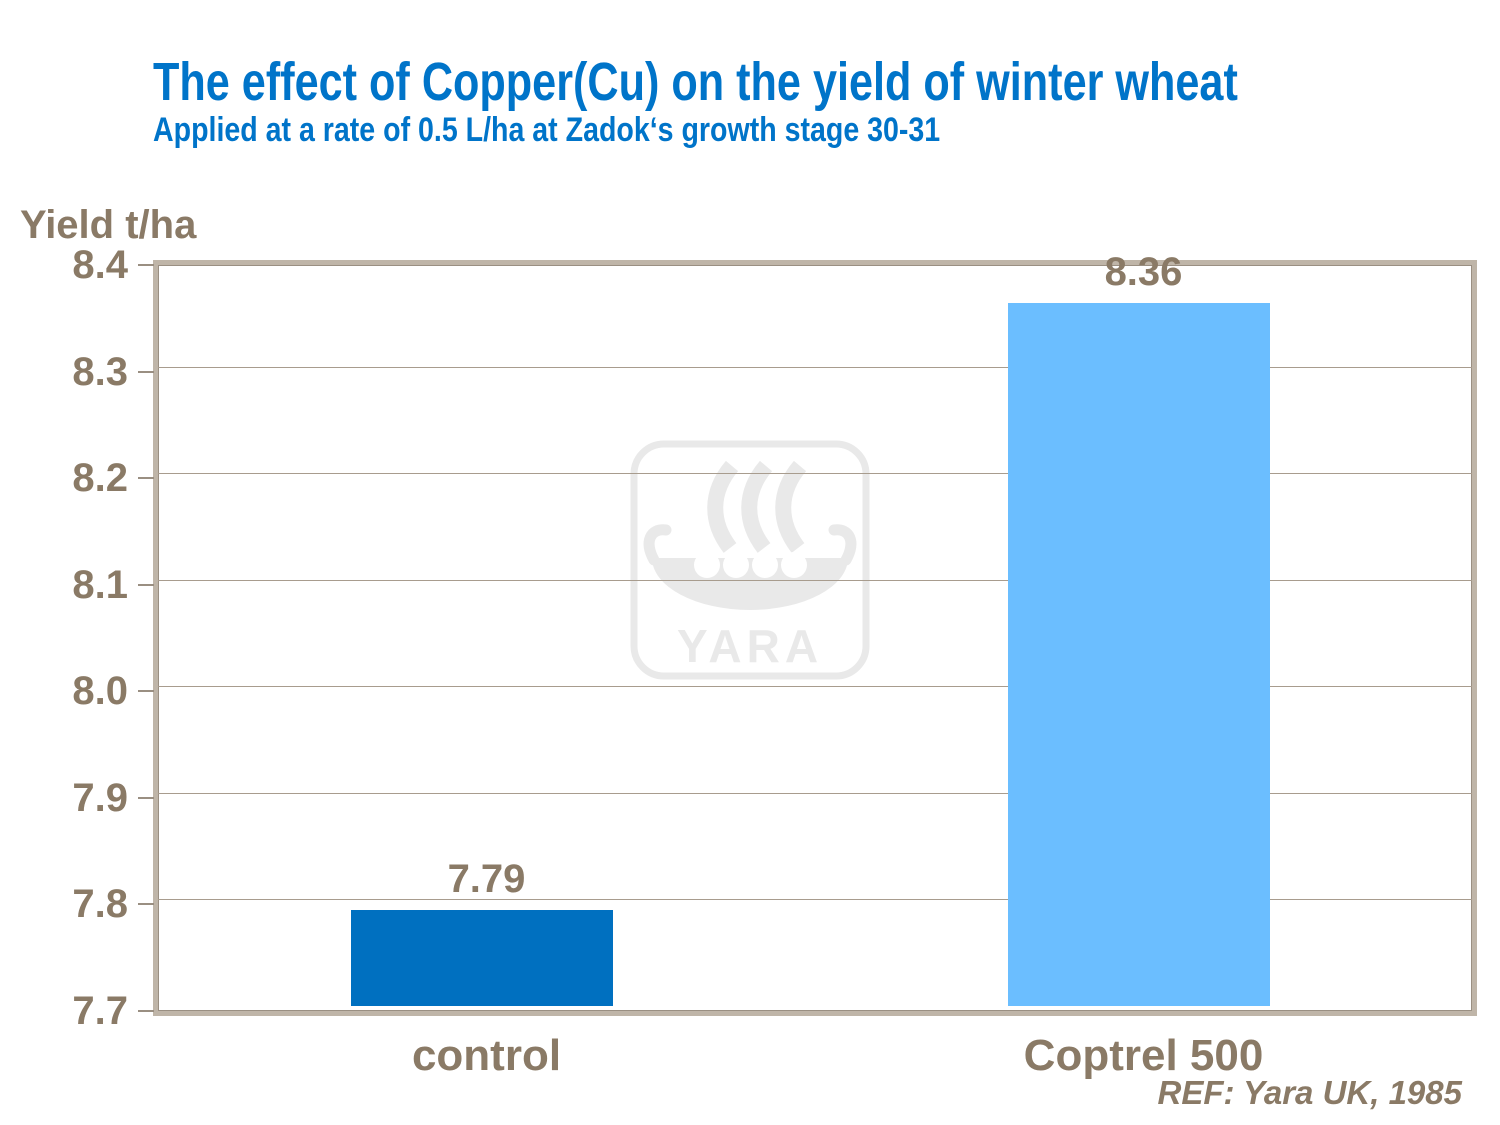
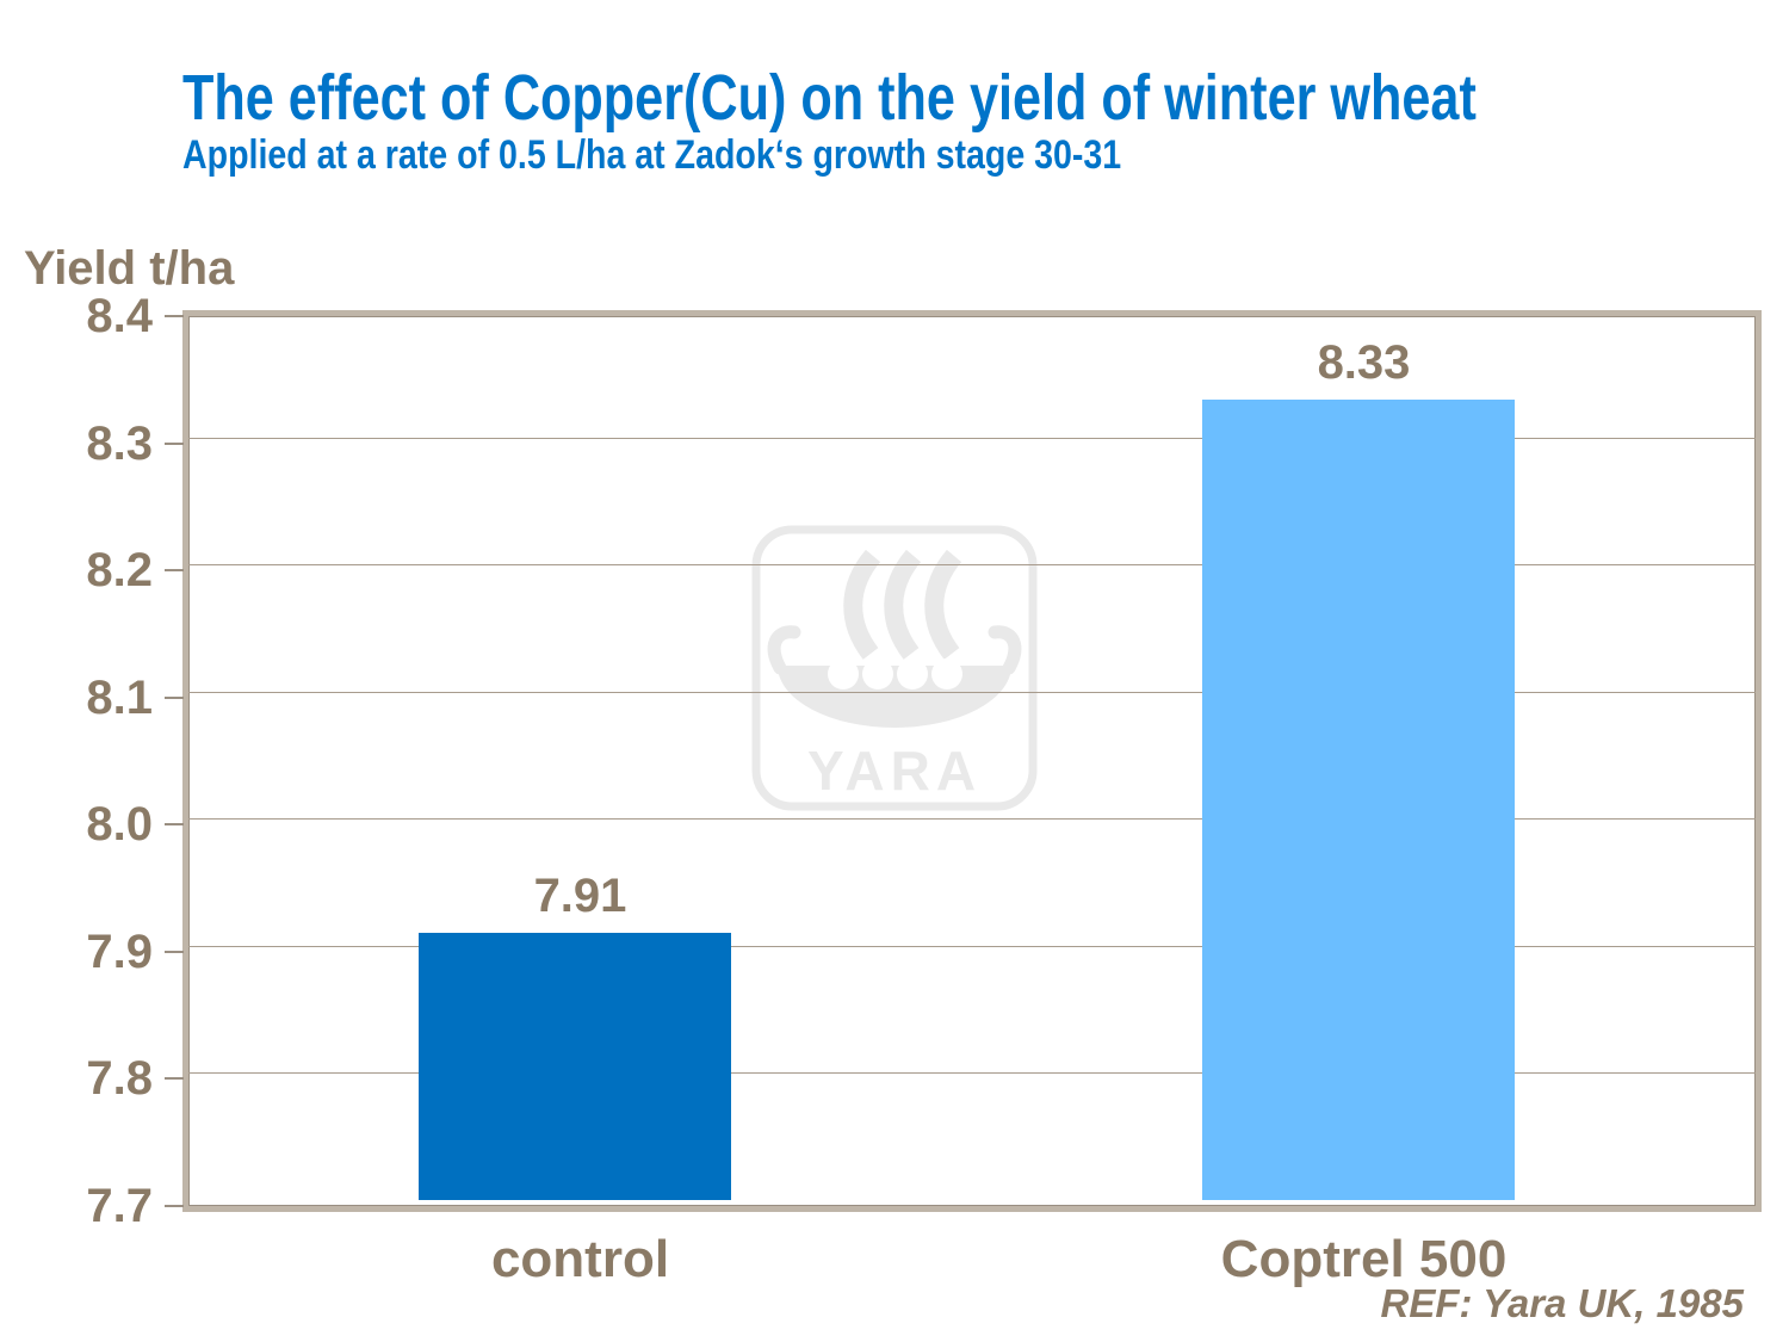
control: 7.79 -> 7.91
Coptrel 500: 8.36 -> 8.33
